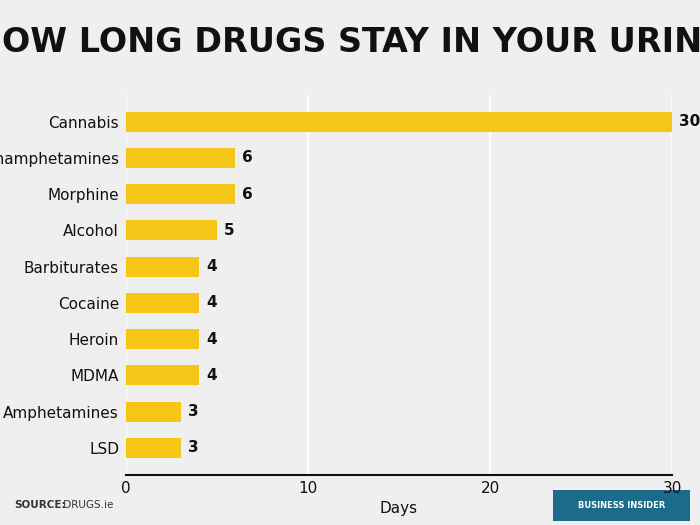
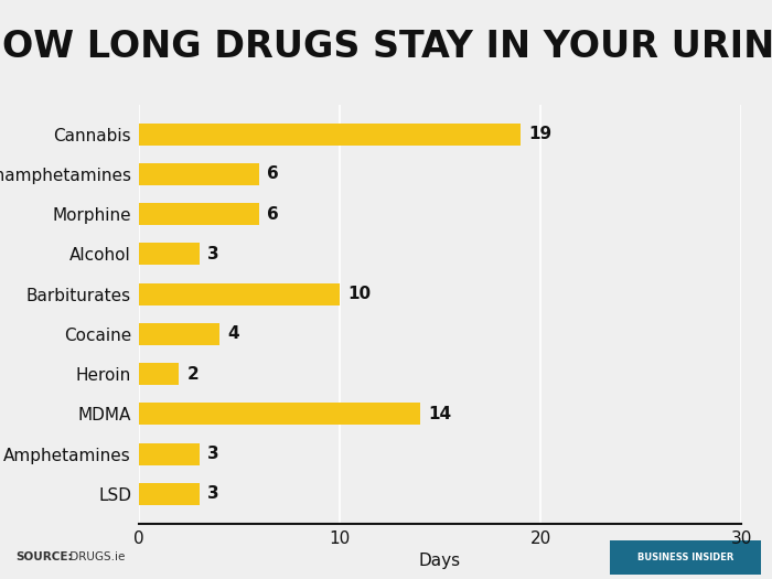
Cannabis: 30 -> 19
Alcohol: 5 -> 3
Barbiturates: 4 -> 10
Heroin: 4 -> 2
MDMA: 4 -> 14
